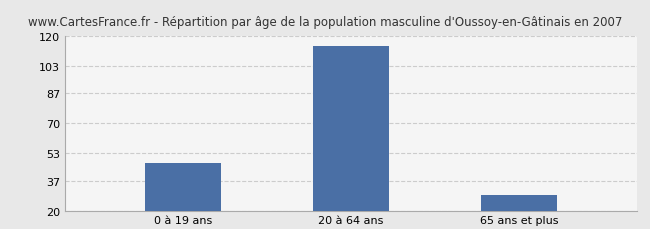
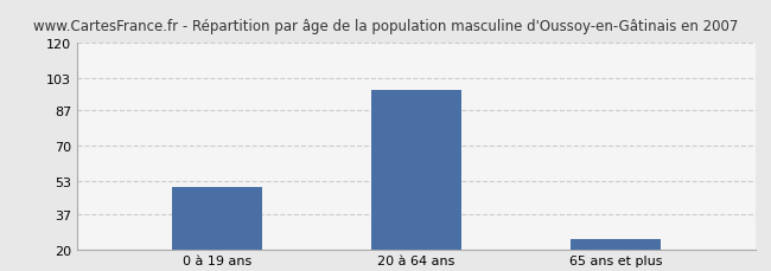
0 à 19 ans: 47 -> 50
20 à 64 ans: 114 -> 97
65 ans et plus: 29 -> 25
